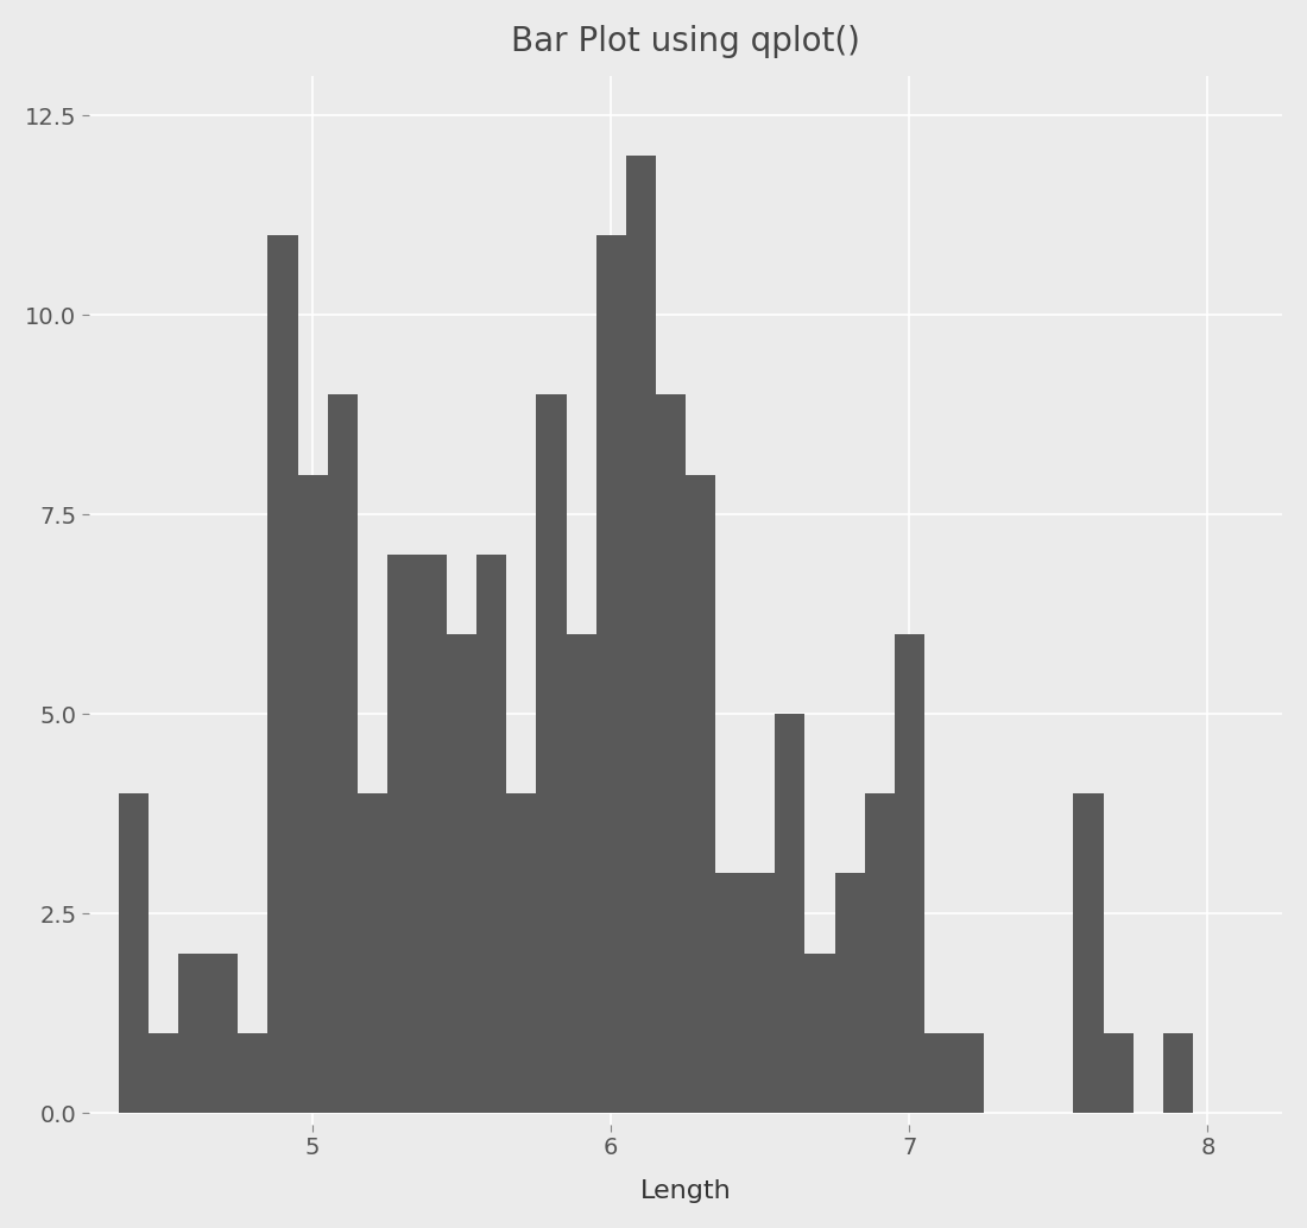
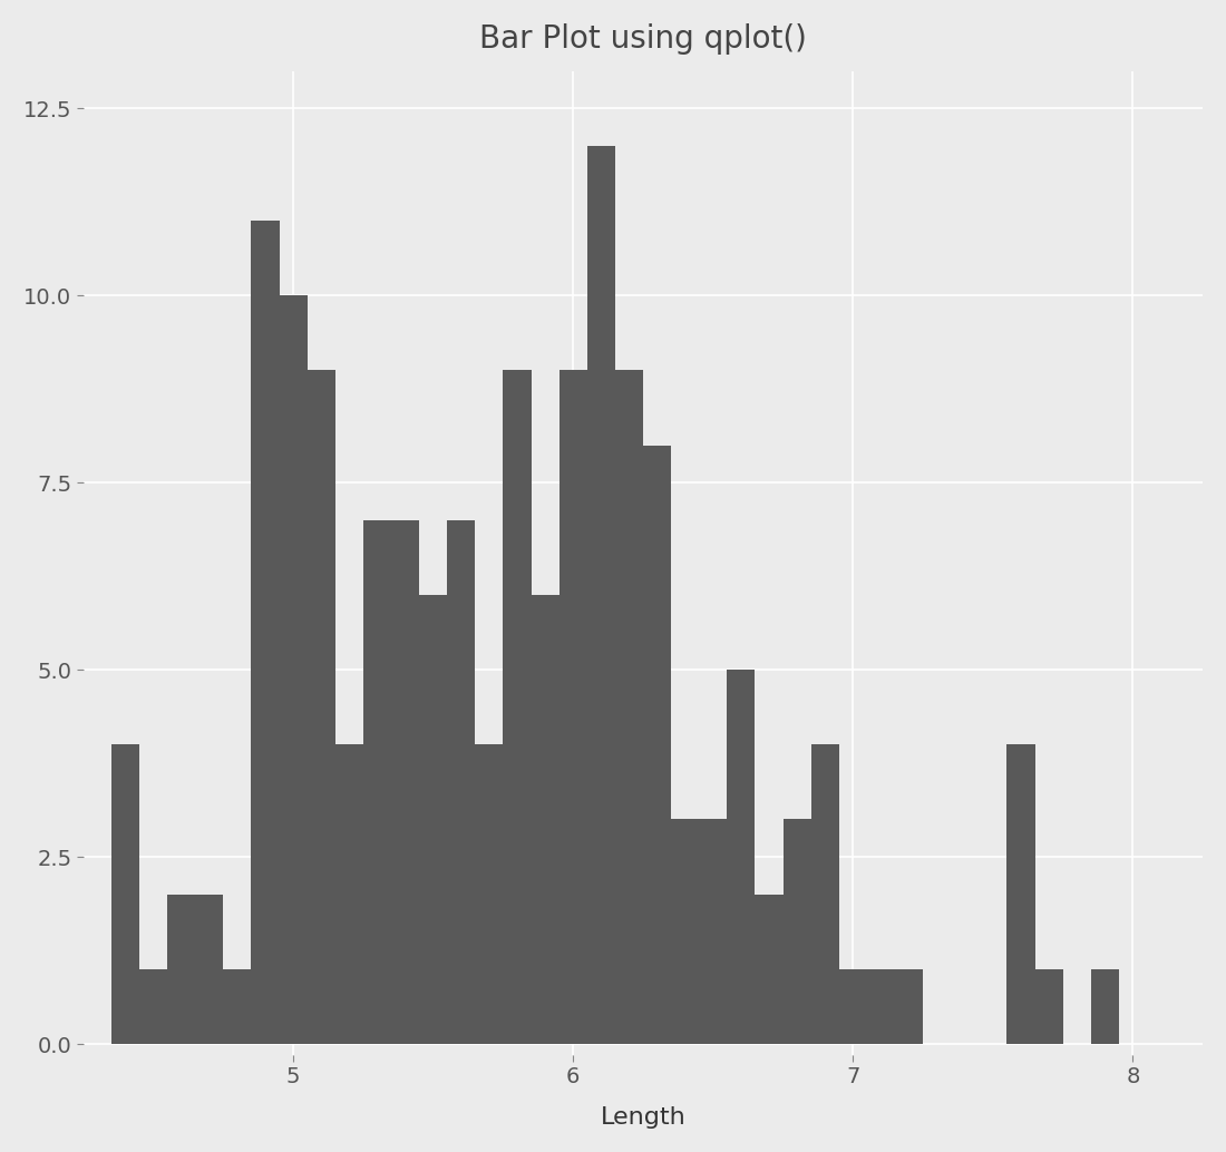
5: 8 -> 10
6: 11 -> 9
7: 6 -> 1
